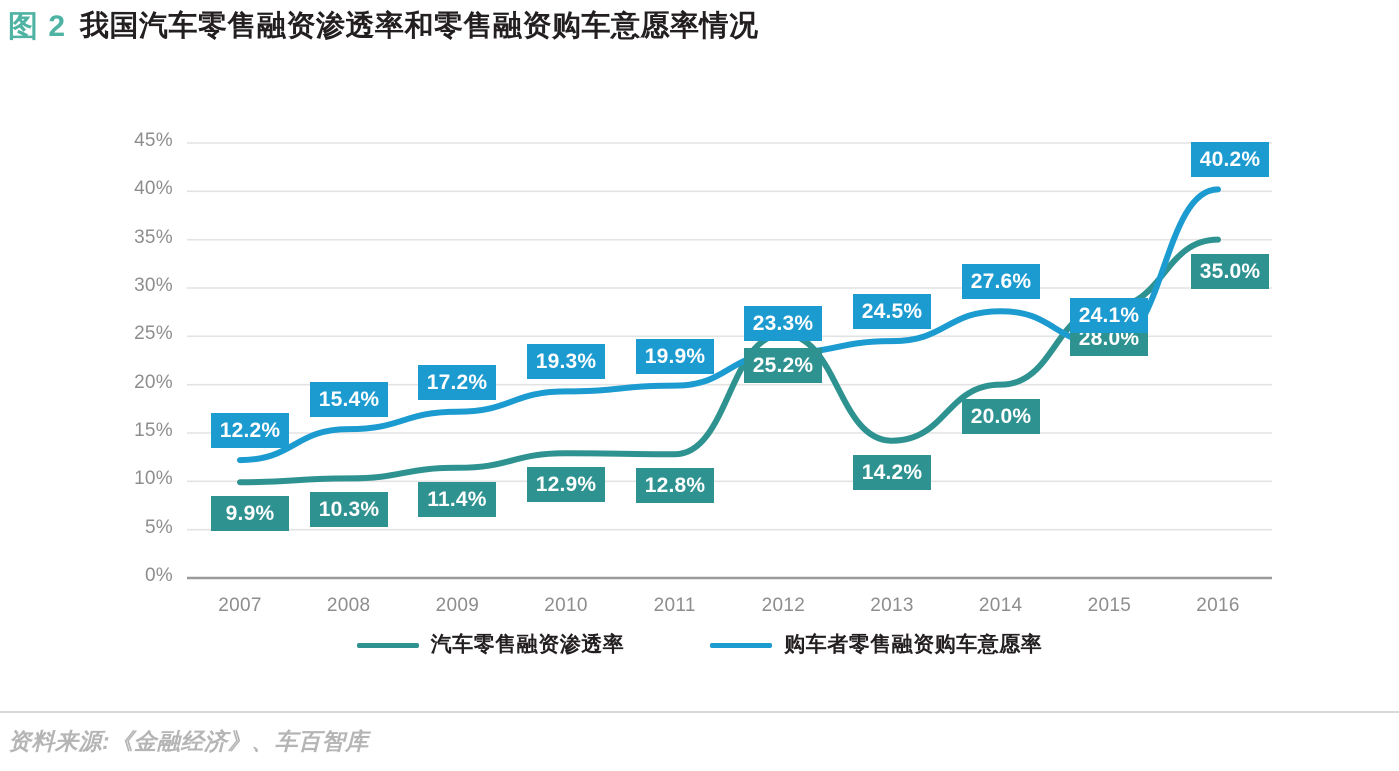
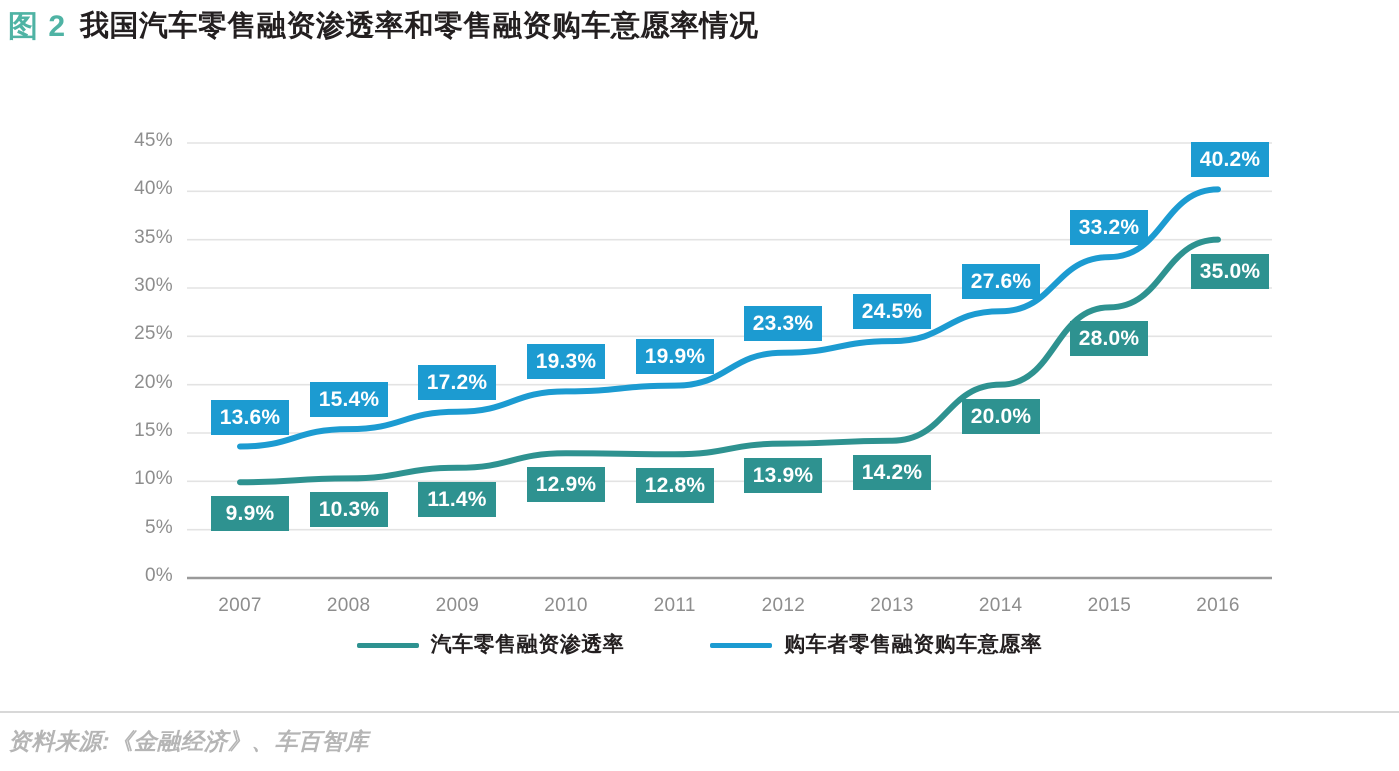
购车者零售融资购车意愿率/2007: 12.2% -> 13.6%
汽车零售融资渗透率/2012: 25.2% -> 13.9%
购车者零售融资购车意愿率/2015: 24.1% -> 33.2%
